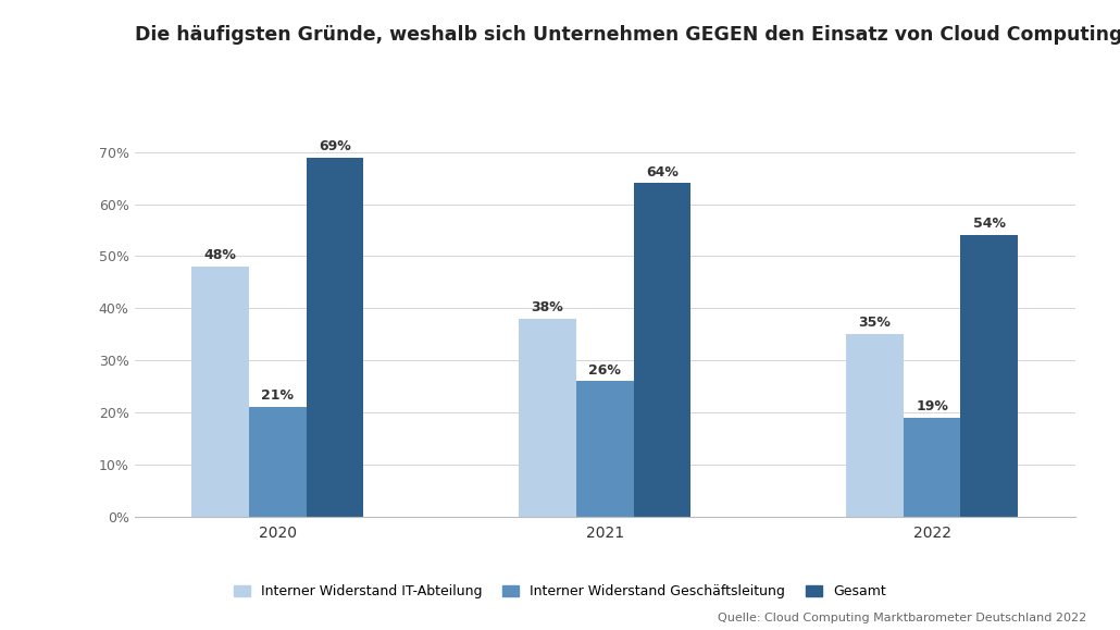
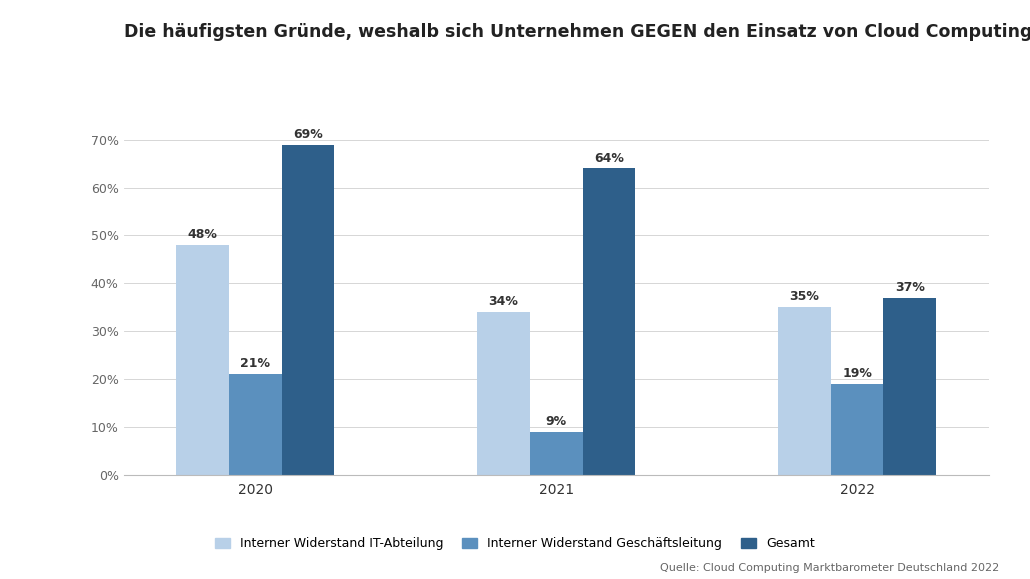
Interner Widerstand IT-Abteilung/2021: 38% -> 34%
Interner Widerstand Geschäftsleitung/2021: 26% -> 9%
Gesamt/2022: 54% -> 37%
